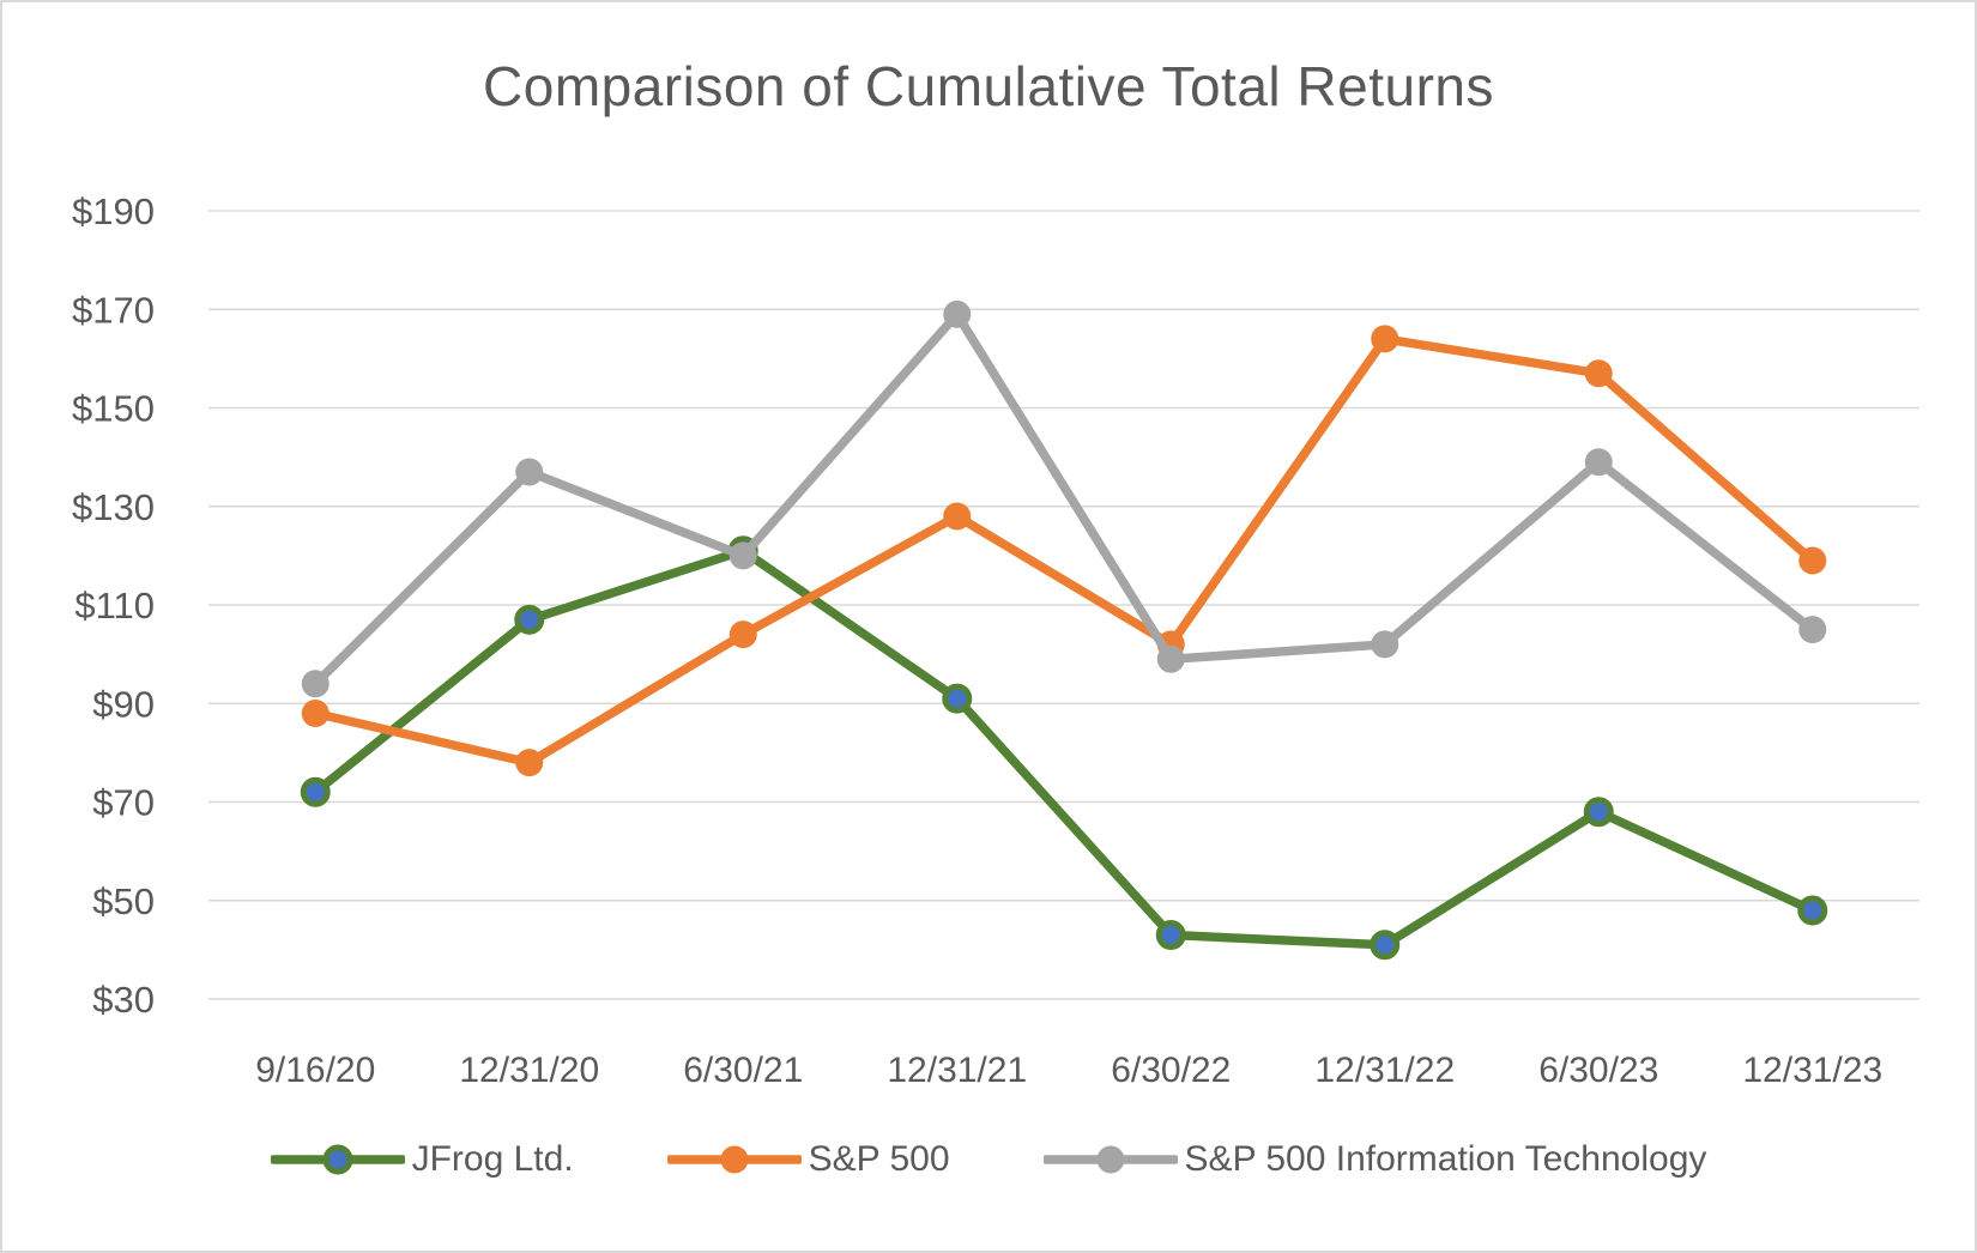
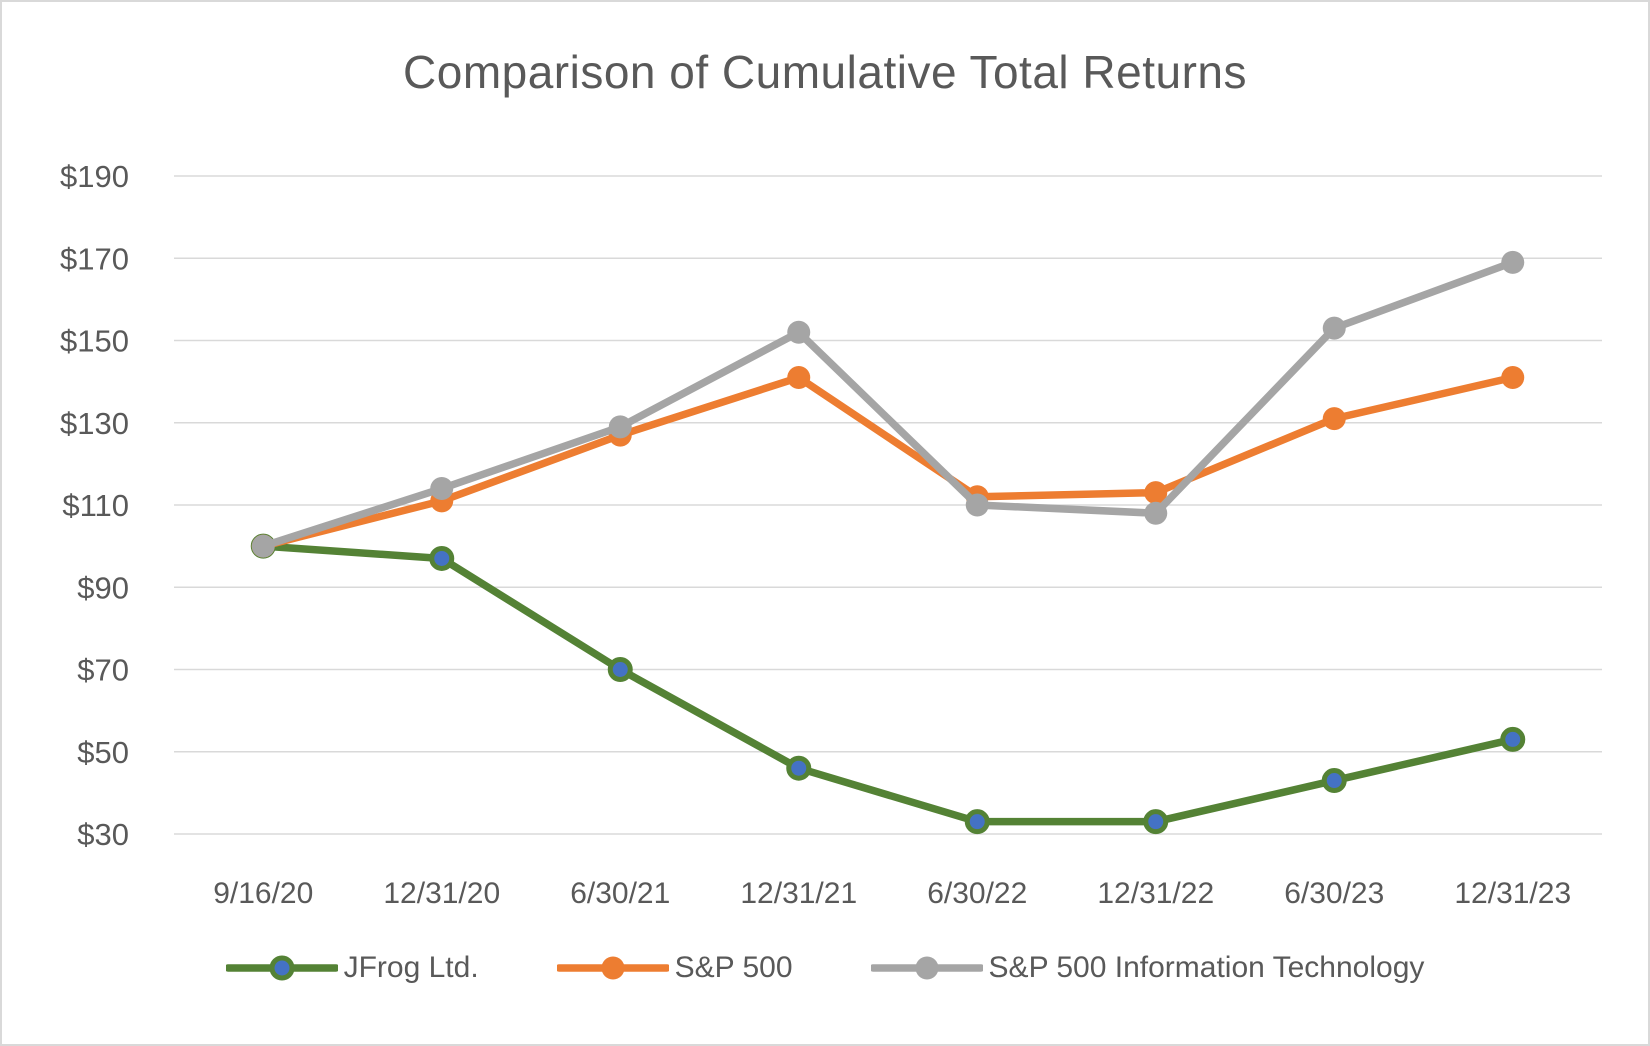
JFrog Ltd./9/16/20: $72 -> $100
S&P 500/9/16/20: $88 -> $100
S&P 500 Information Technology/9/16/20: $94 -> $100
JFrog Ltd./12/31/20: $107 -> $97
S&P 500/12/31/20: $78 -> $111
S&P 500 Information Technology/12/31/20: $137 -> $114
JFrog Ltd./6/30/21: $121 -> $70
S&P 500/6/30/21: $104 -> $127
S&P 500 Information Technology/6/30/21: $120 -> $129
JFrog Ltd./12/31/21: $91 -> $46
S&P 500/12/31/21: $128 -> $141
S&P 500 Information Technology/12/31/21: $169 -> $152
JFrog Ltd./6/30/22: $43 -> $33
S&P 500/6/30/22: $102 -> $112
S&P 500 Information Technology/6/30/22: $99 -> $110
JFrog Ltd./12/31/22: $41 -> $33
S&P 500/12/31/22: $164 -> $113
S&P 500 Information Technology/12/31/22: $102 -> $108
JFrog Ltd./6/30/23: $68 -> $43
S&P 500/6/30/23: $157 -> $131
S&P 500 Information Technology/6/30/23: $139 -> $153
JFrog Ltd./12/31/23: $48 -> $53
S&P 500/12/31/23: $119 -> $141
S&P 500 Information Technology/12/31/23: $105 -> $169
